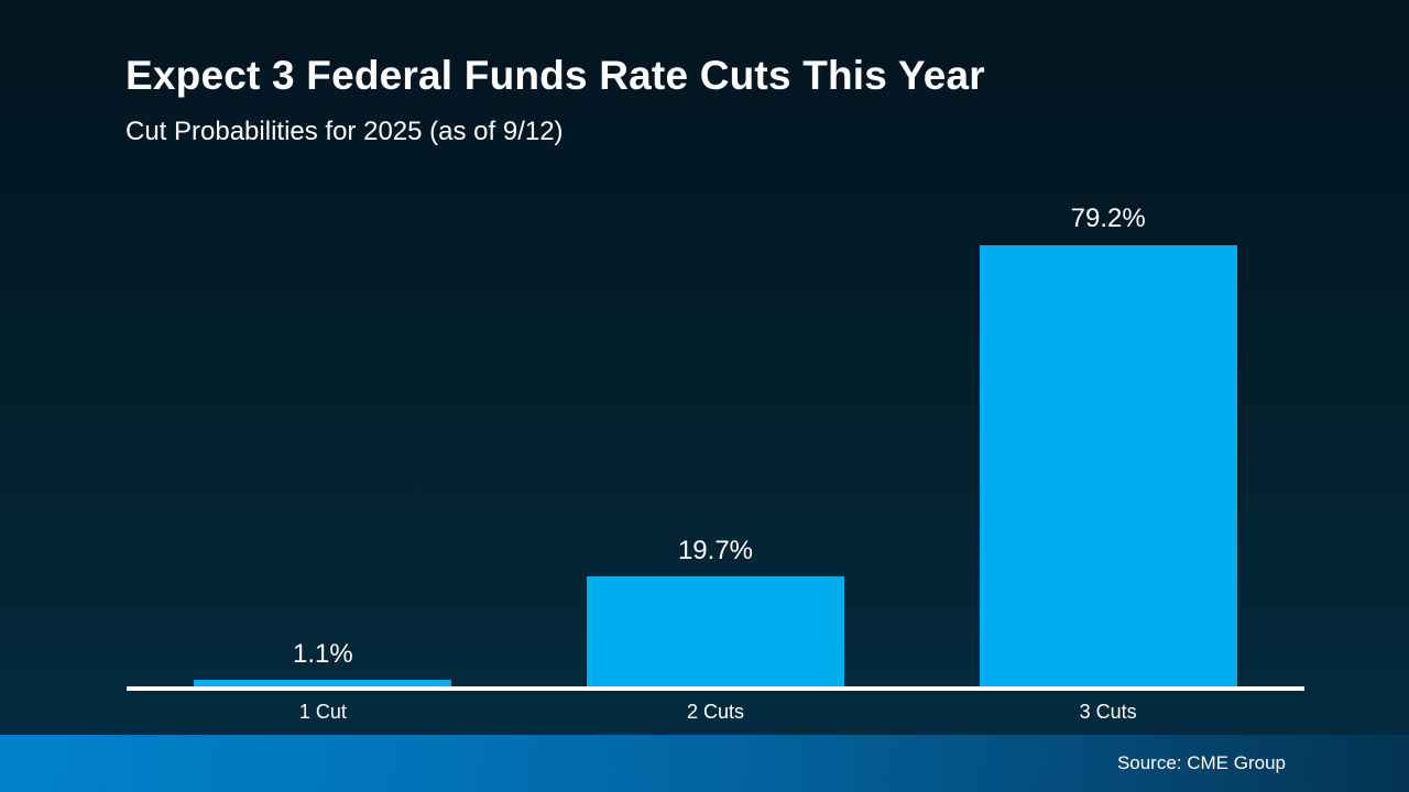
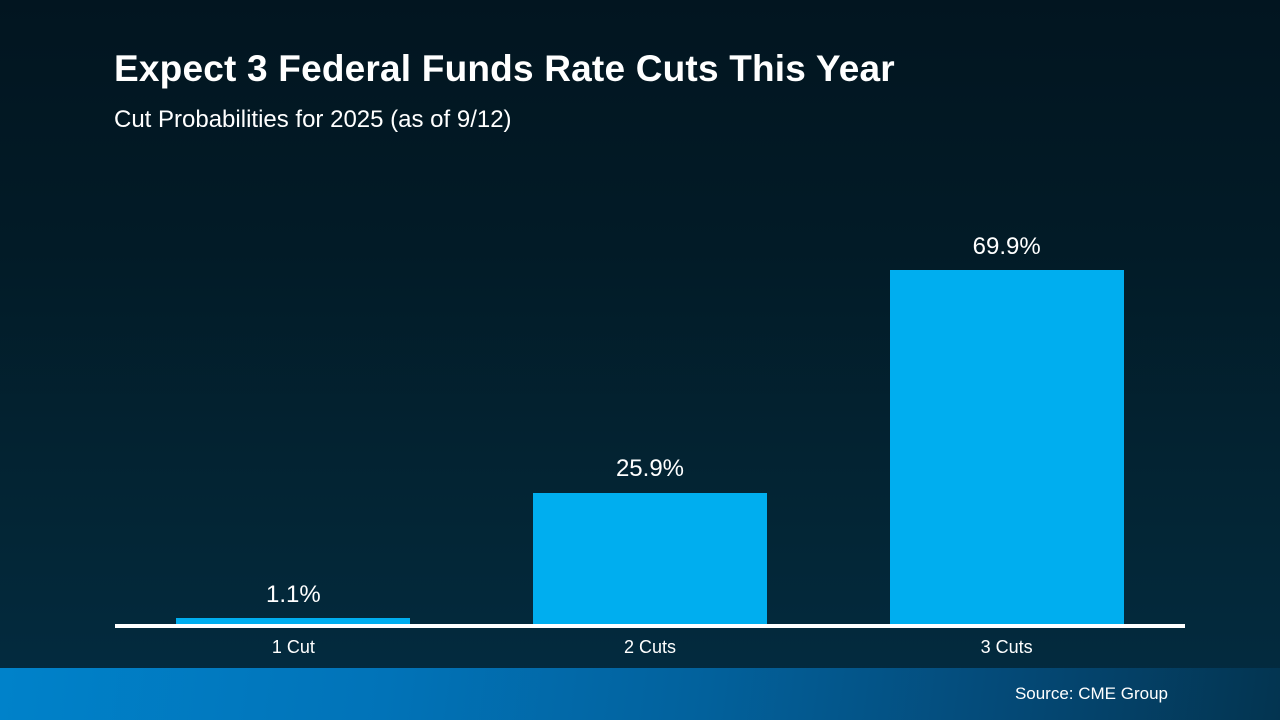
2 Cuts: 19.7% -> 25.9%
3 Cuts: 79.2% -> 69.9%
